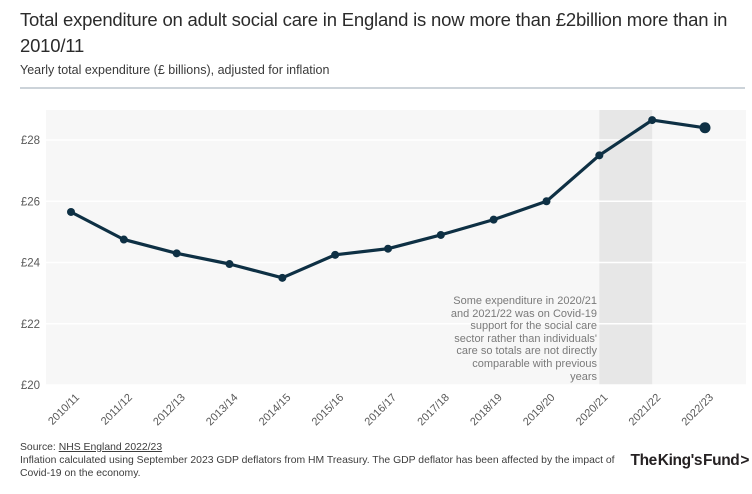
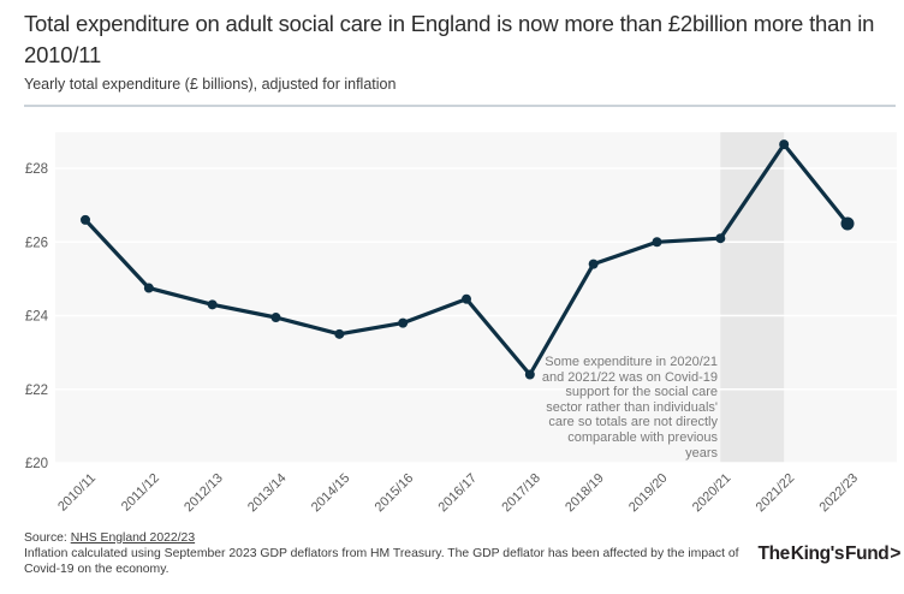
2010/11: £25.6 -> £26.6
2015/16: £24.2 -> £23.8
2017/18: £24.9 -> £22.4
2020/21: £27.5 -> £26.1
2022/23: £28.4 -> £26.5
